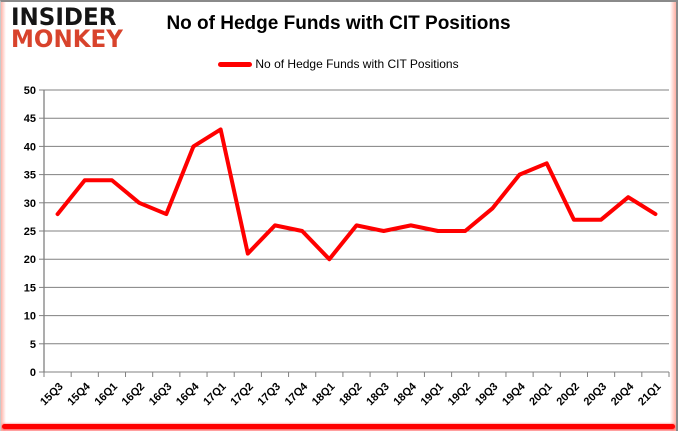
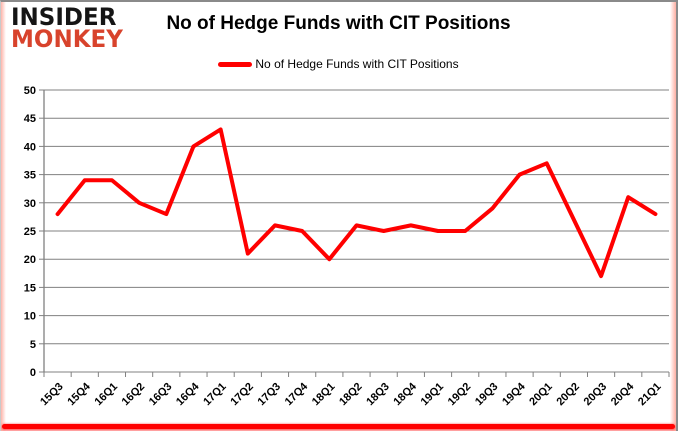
20Q3: 27 -> 17
